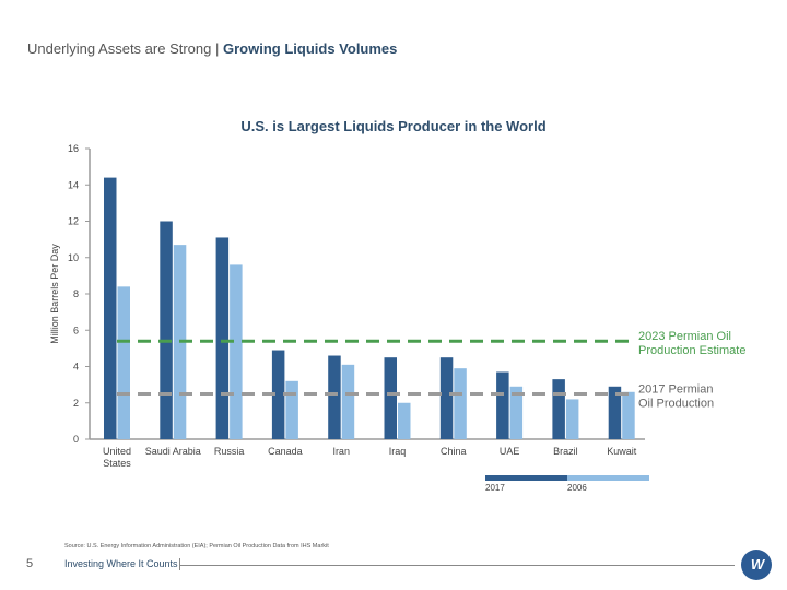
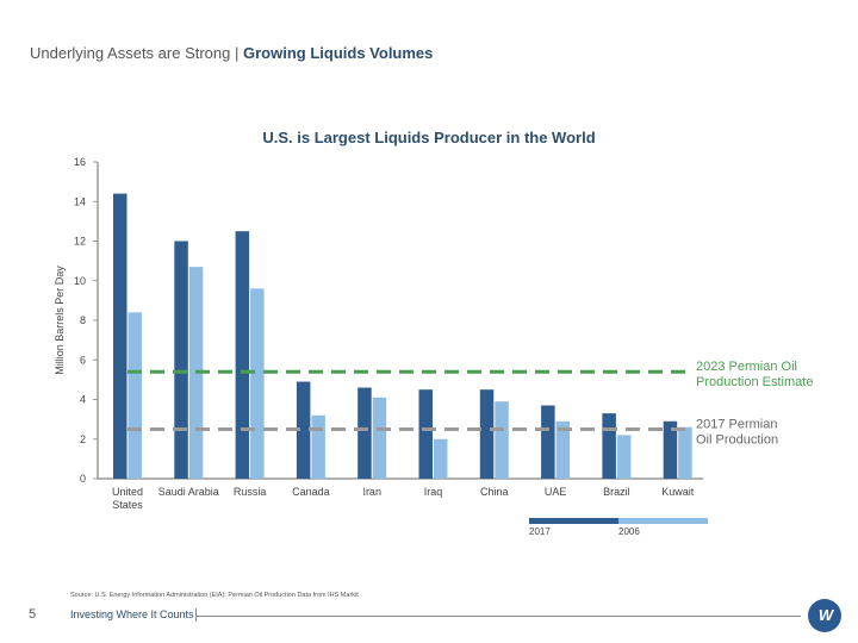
2017/Russia: 11.1 -> 12.5
